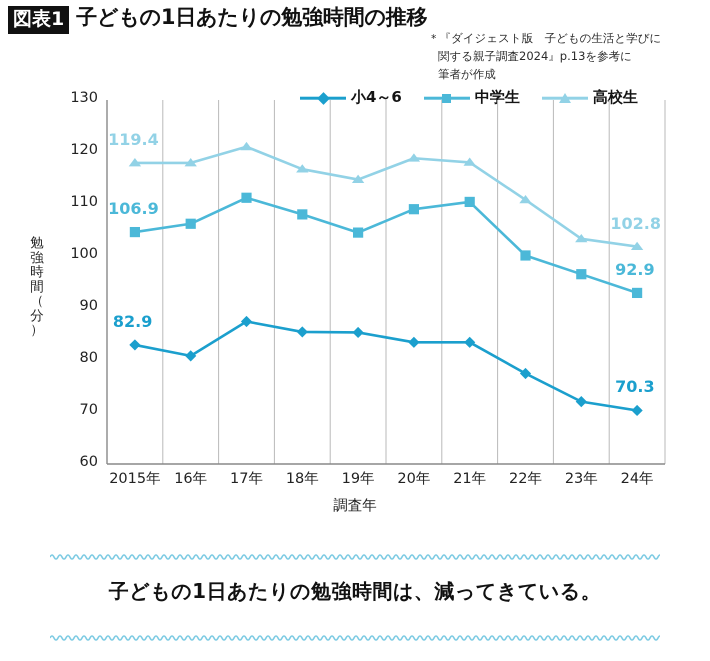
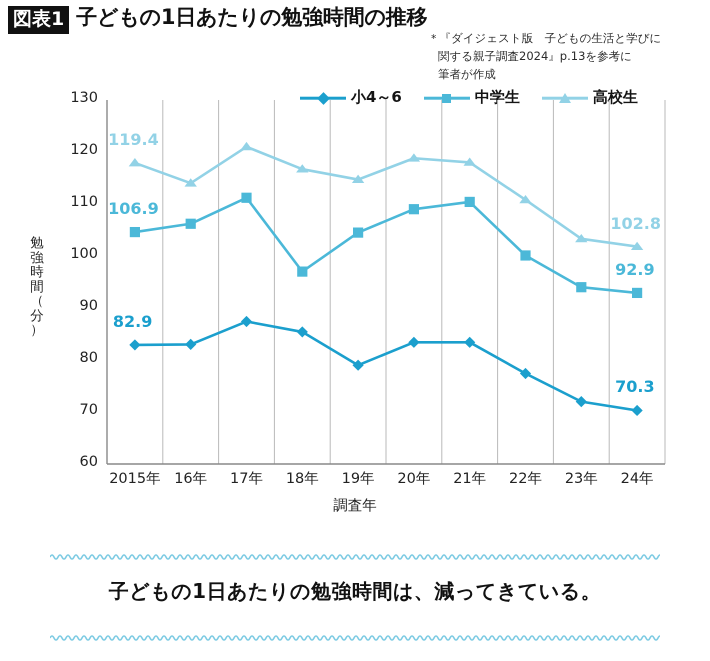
小4～6/16年: 81 -> 83
高校生/16年: 118 -> 114
中学生/18年: 108 -> 97
小4～6/19年: 85 -> 79
中学生/23年: 96 -> 94
